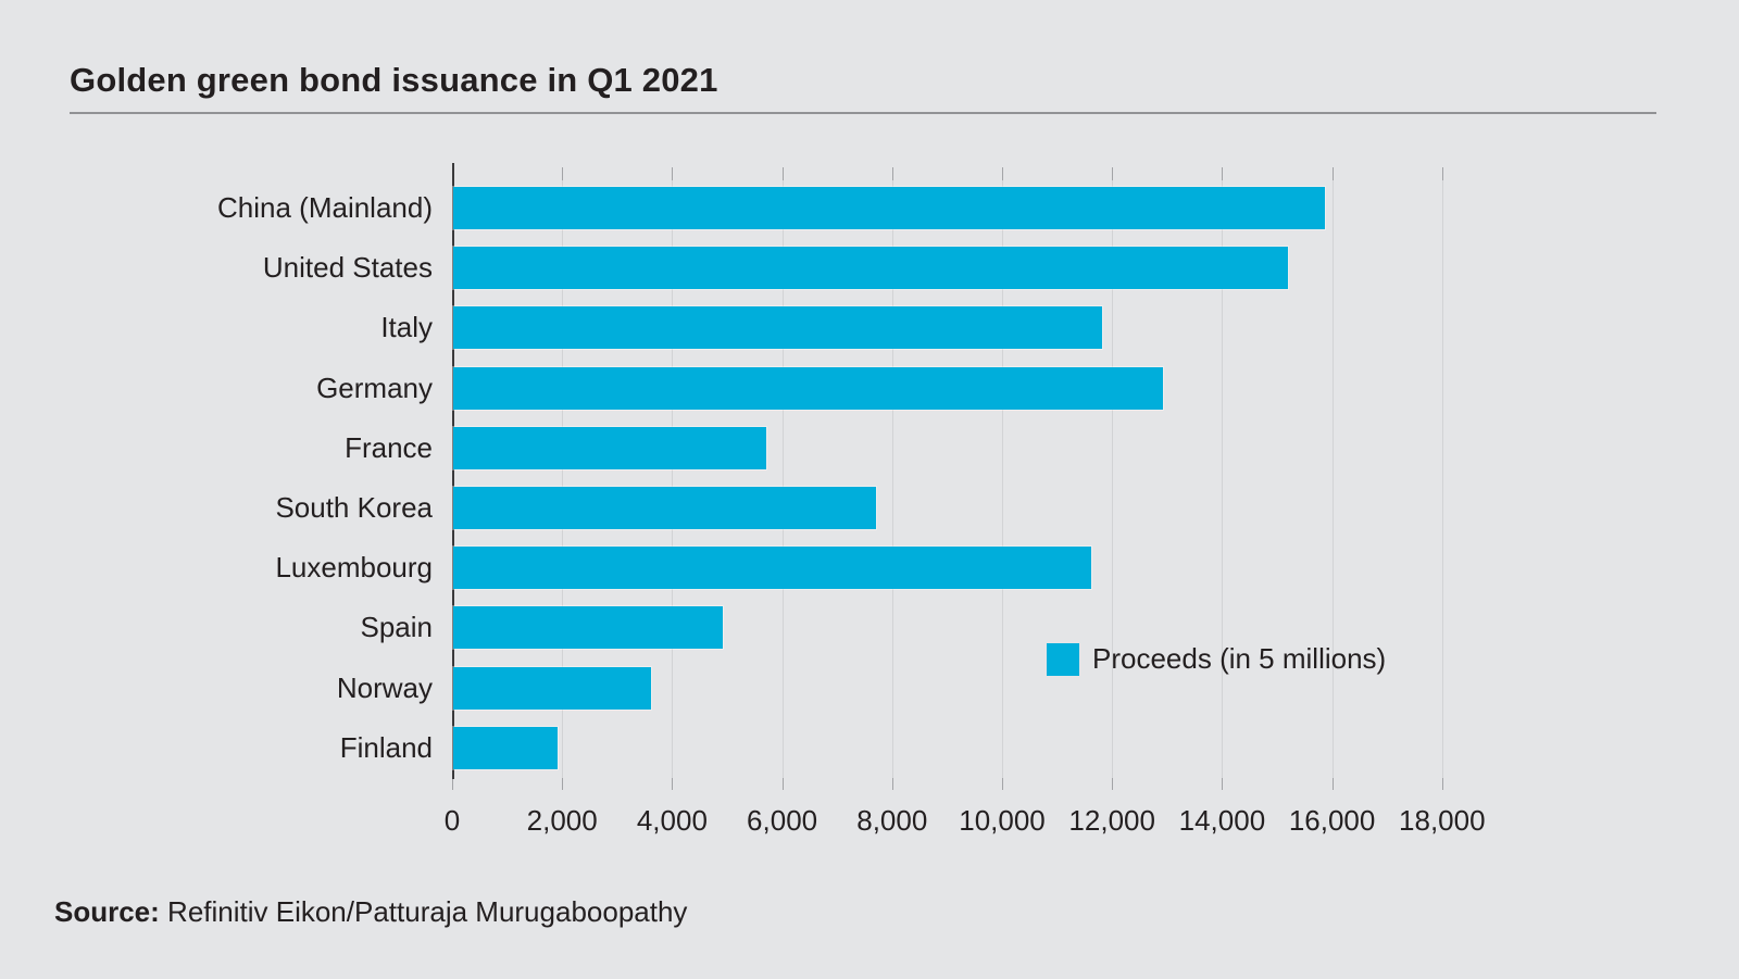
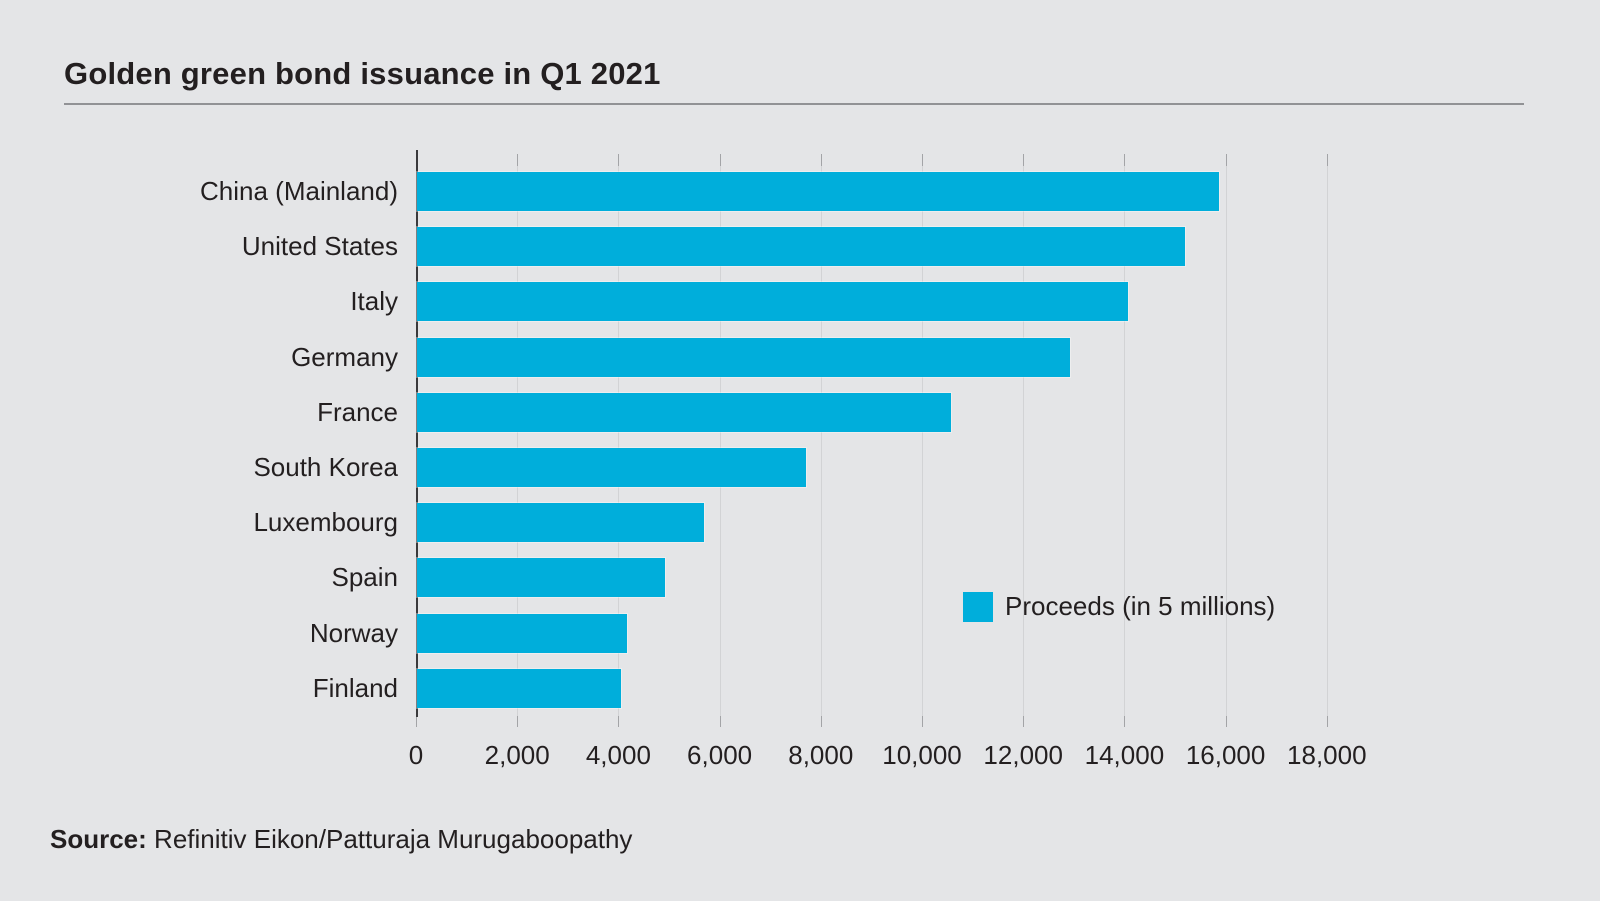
Italy: 11800 -> 14000
France: 5700 -> 10600
Luxembourg: 11600 -> 5700
Norway: 3600 -> 4200
Finland: 1900 -> 4000
